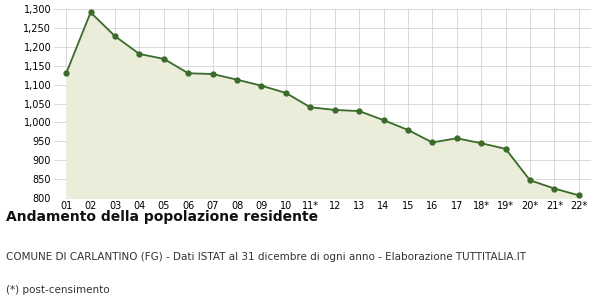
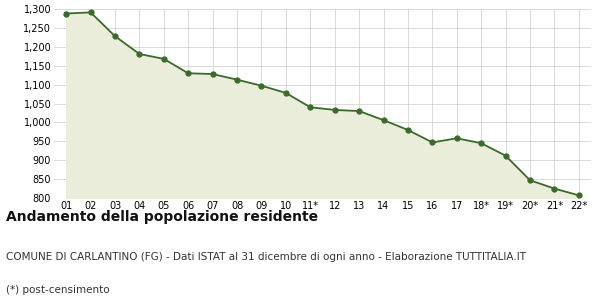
01: 1,130 -> 1,288
19*: 930 -> 912
